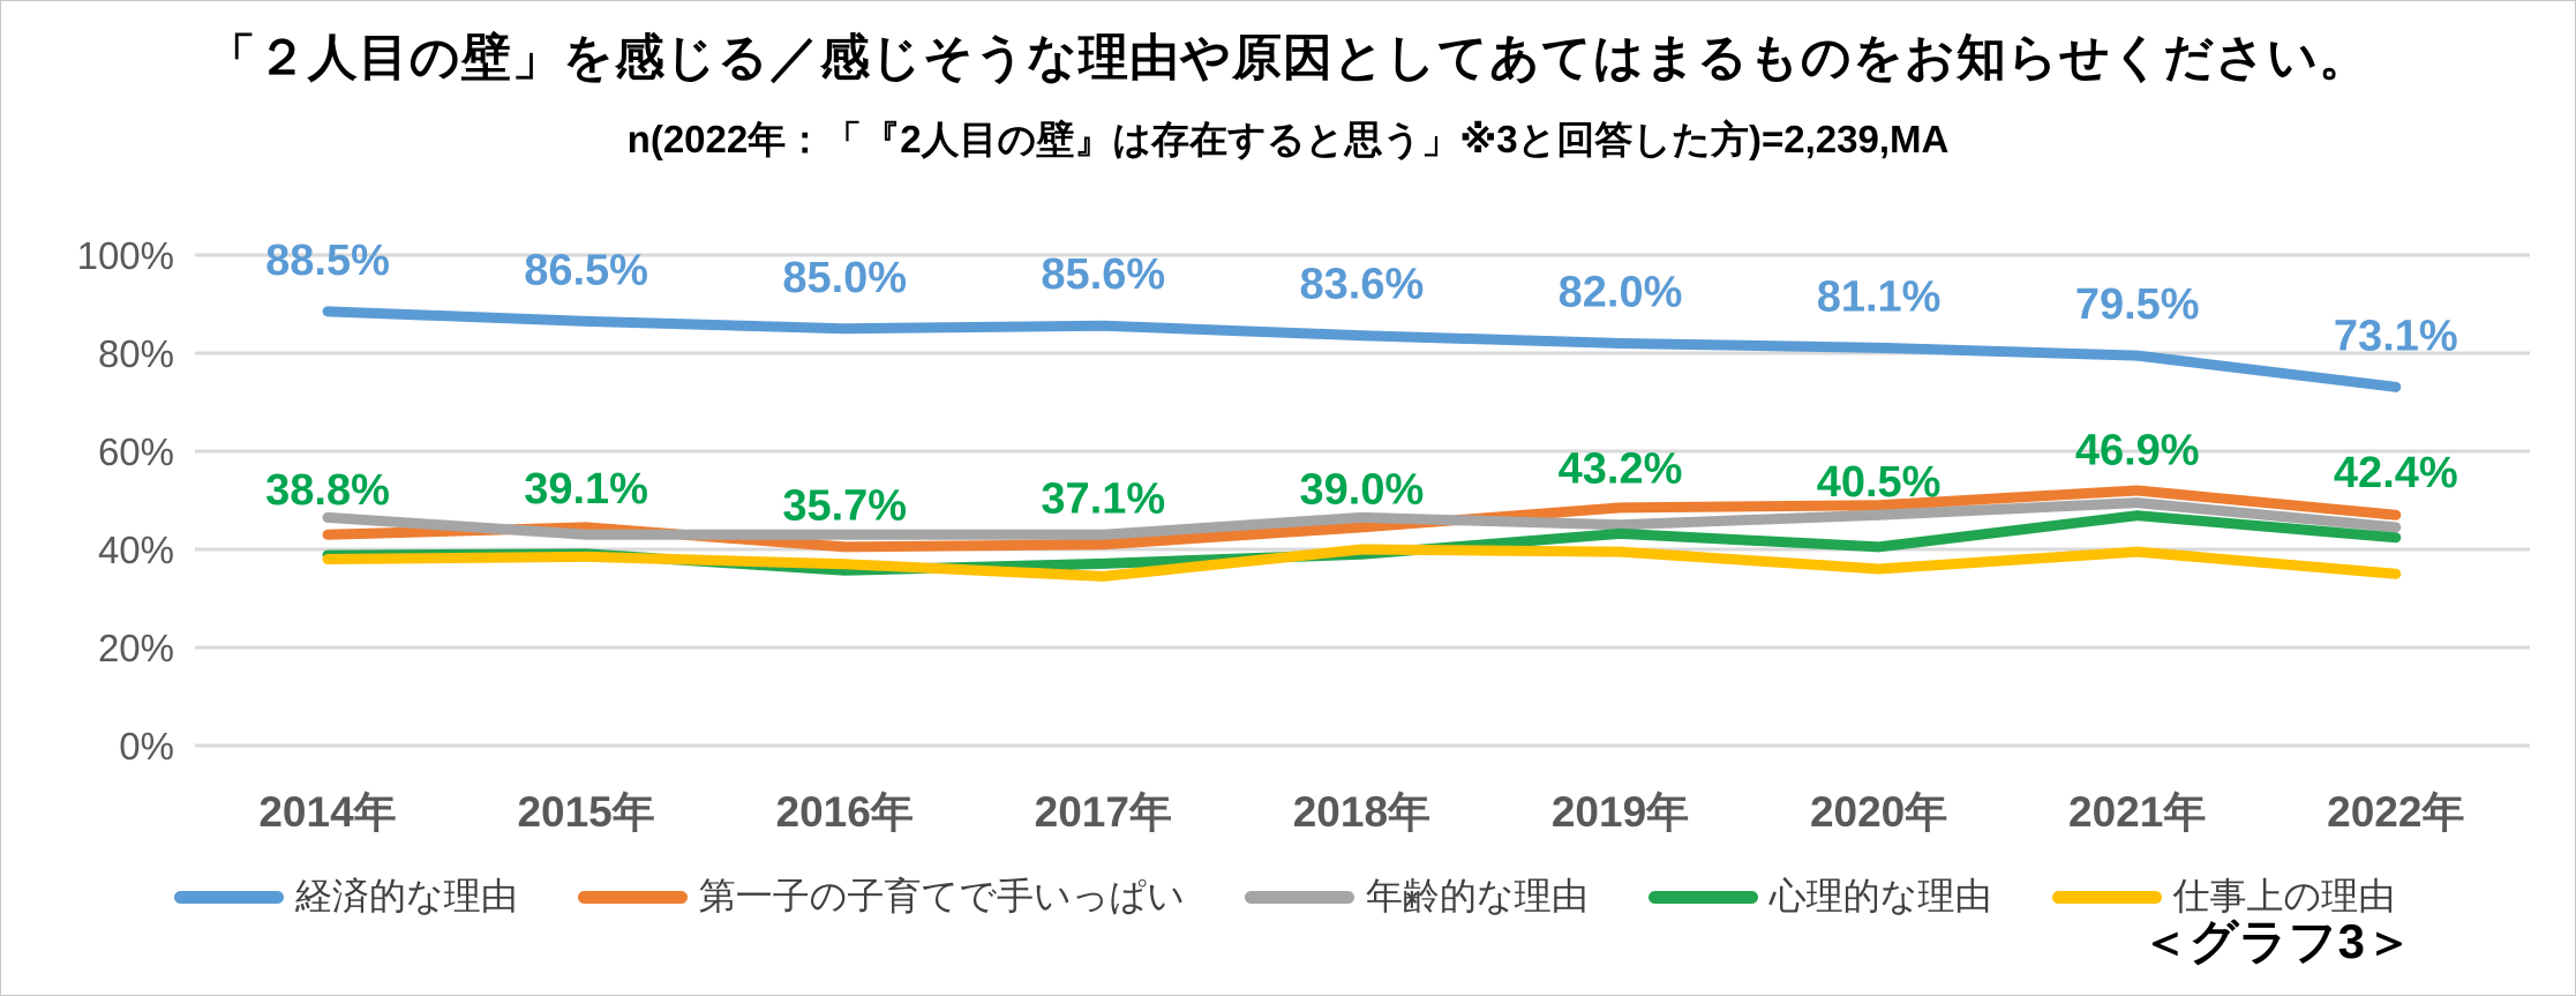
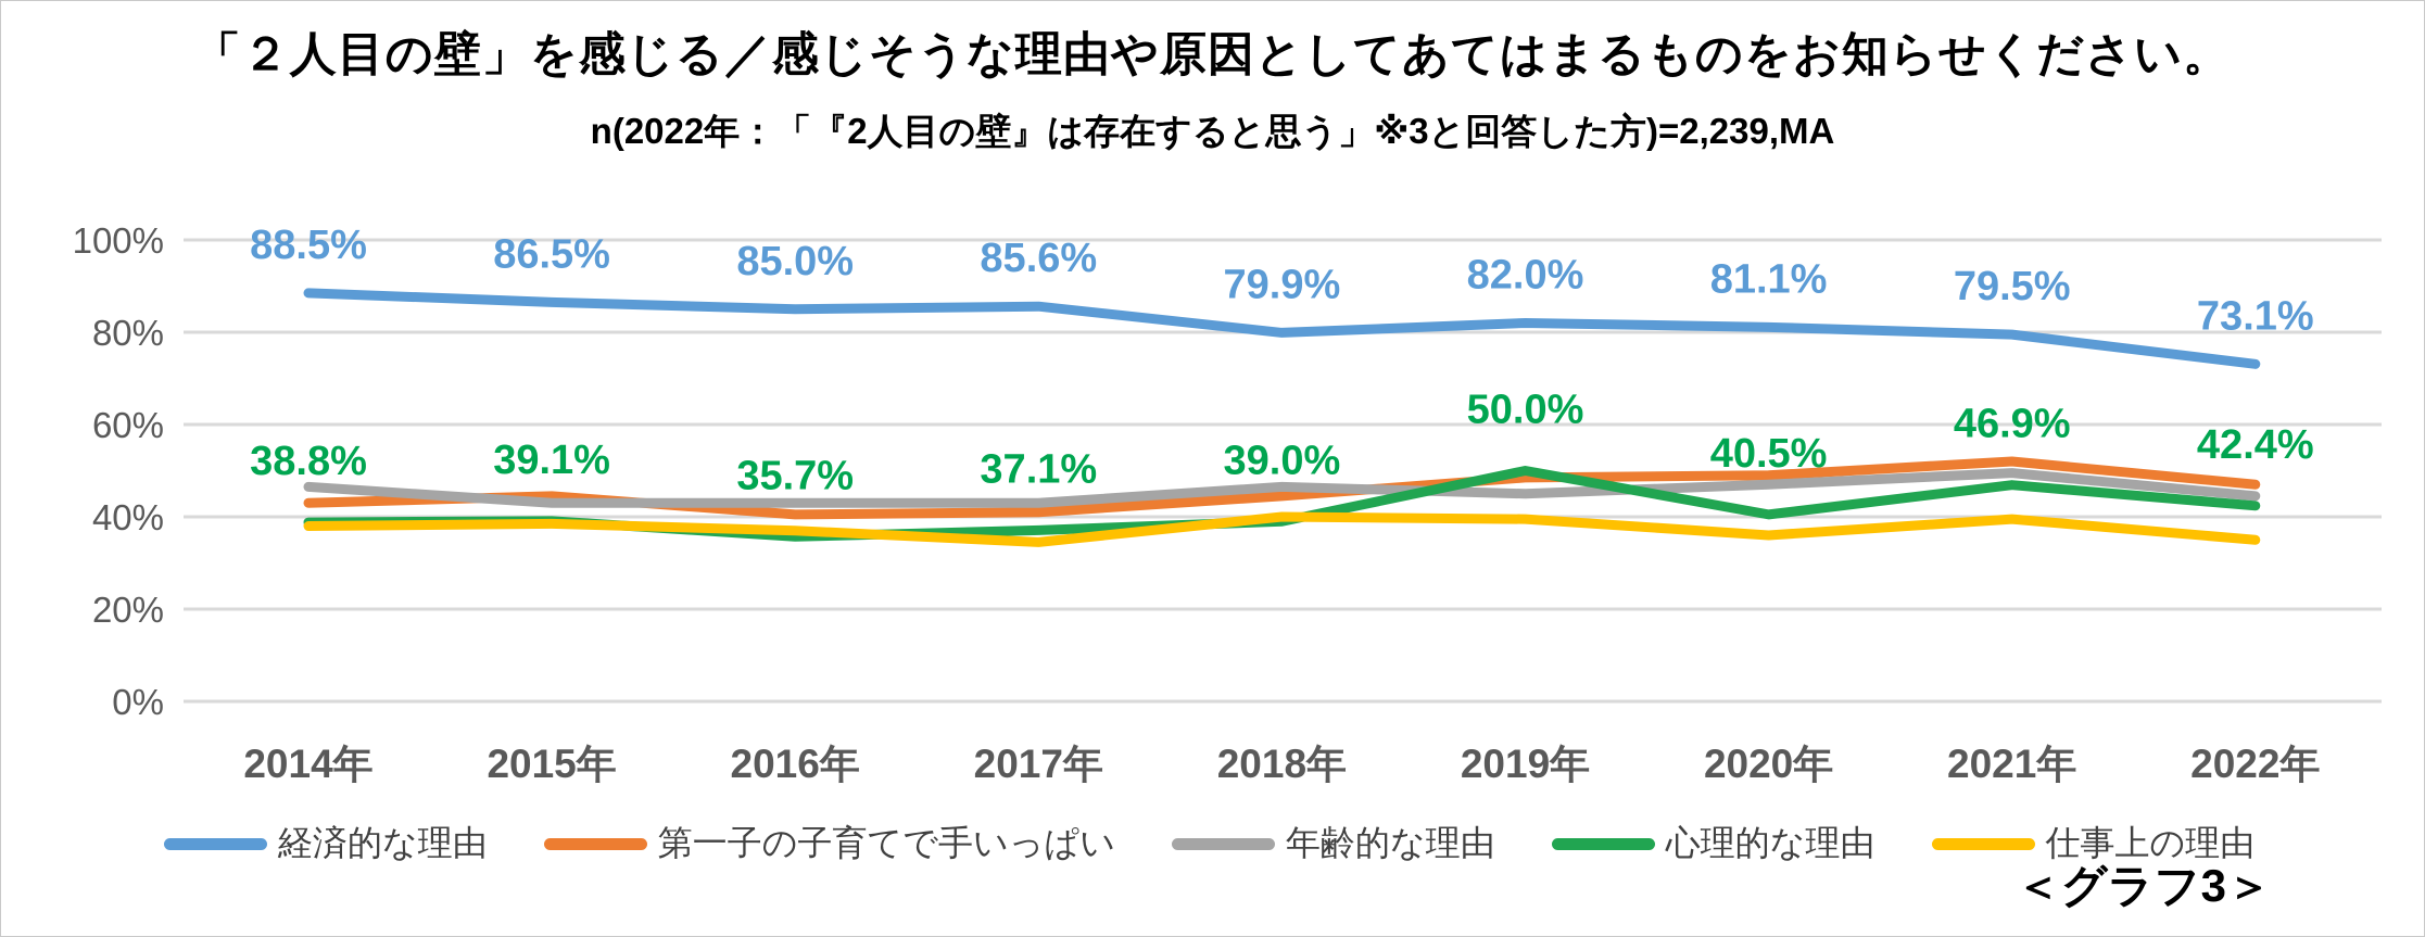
経済的な理由/2018年: 83.6% -> 79.9%
心理的な理由/2019年: 43.2% -> 50.0%
